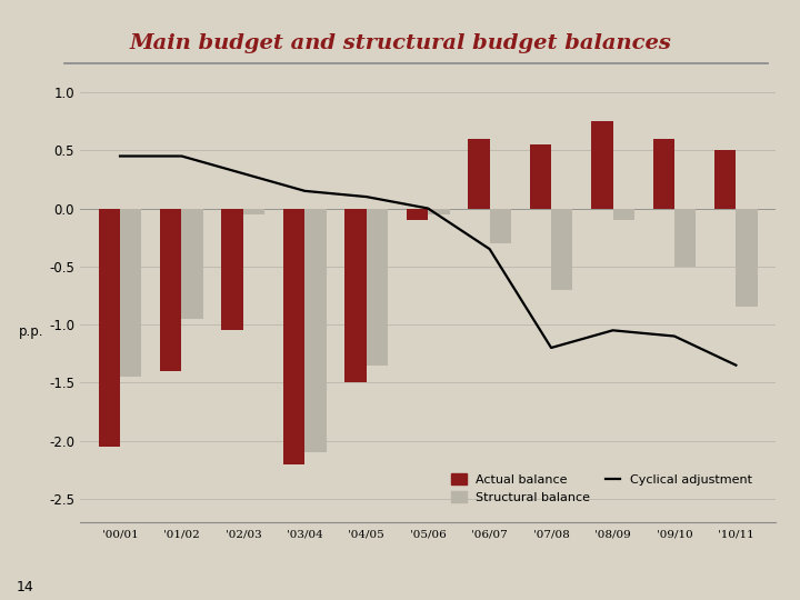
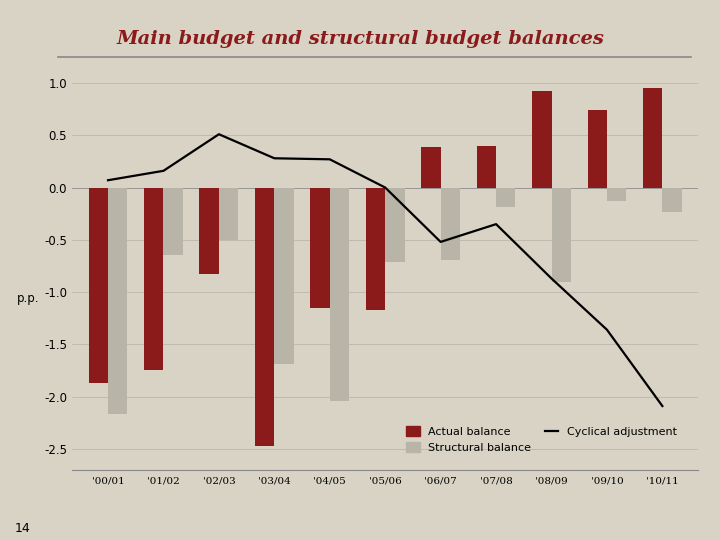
Actual balance/'00/01: -2.05 -> -1.87
Cyclical adjustment/'00/01: 0.45 -> 0.07
Structural balance/'00/01: -1.45 -> -2.17
Actual balance/'01/02: -1.40 -> -1.75
Cyclical adjustment/'01/02: 0.45 -> 0.16
Structural balance/'01/02: -0.95 -> -0.65
Actual balance/'02/03: -1.05 -> -0.83
Cyclical adjustment/'02/03: 0.30 -> 0.51
Structural balance/'02/03: -0.05 -> -0.50
Actual balance/'03/04: -2.20 -> -2.47
Cyclical adjustment/'03/04: 0.15 -> 0.28
Structural balance/'03/04: -2.10 -> -1.69
Actual balance/'04/05: -1.50 -> -1.15
Cyclical adjustment/'04/05: 0.10 -> 0.27
Structural balance/'04/05: -1.35 -> -2.04
Actual balance/'05/06: -0.10 -> -1.17
Structural balance/'05/06: -0.05 -> -0.71
Actual balance/'06/07: 0.60 -> 0.39
Cyclical adjustment/'06/07: -0.35 -> -0.52
Structural balance/'06/07: -0.30 -> -0.69
Actual balance/'07/08: 0.55 -> 0.40
Cyclical adjustment/'07/08: -1.20 -> -0.35
Structural balance/'07/08: -0.70 -> -0.19
Actual balance/'08/09: 0.75 -> 0.92
Cyclical adjustment/'08/09: -1.05 -> -0.87
Structural balance/'08/09: -0.10 -> -0.90
Actual balance/'09/10: 0.60 -> 0.74
Cyclical adjustment/'09/10: -1.10 -> -1.36
Structural balance/'09/10: -0.50 -> -0.13
Actual balance/'10/11: 0.50 -> 0.95
Cyclical adjustment/'10/11: -1.35 -> -2.09
Structural balance/'10/11: -0.85 -> -0.23
